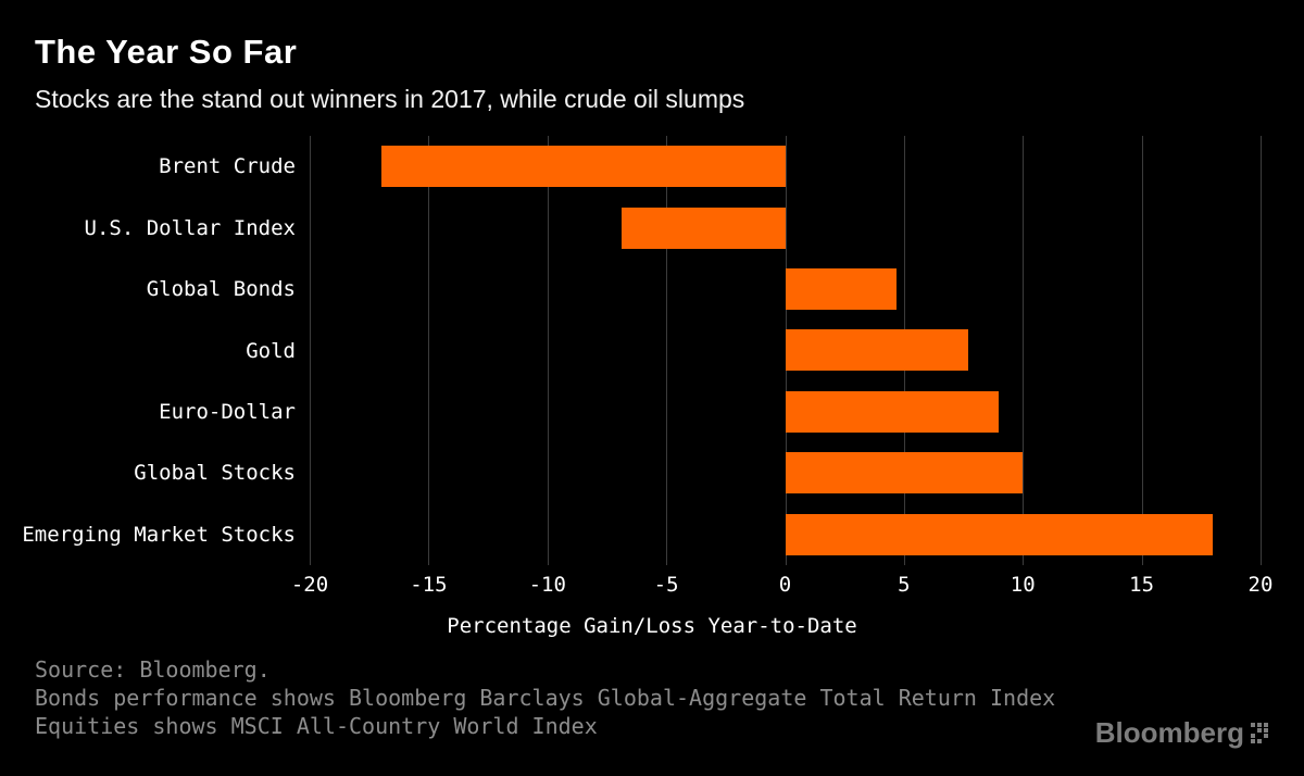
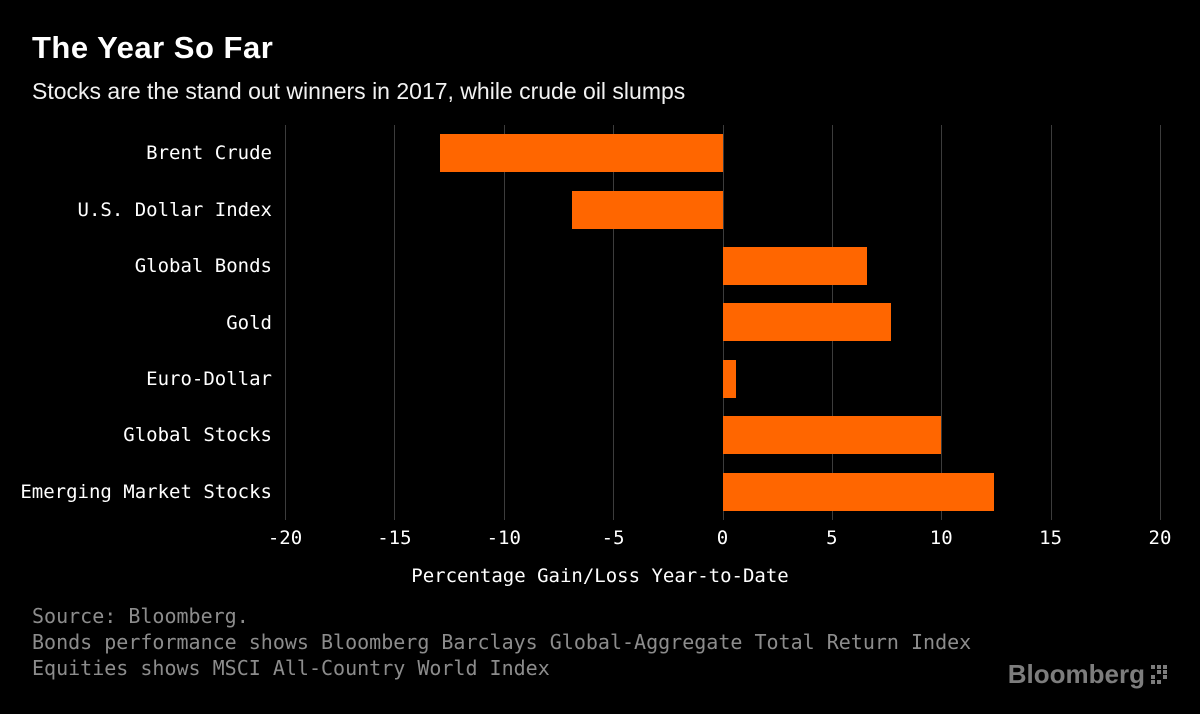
Brent Crude: -17.0 -> -12.9
Global Bonds: 4.7 -> 6.6
Euro-Dollar: 9.0 -> 0.6
Emerging Market Stocks: 18.0 -> 12.4
